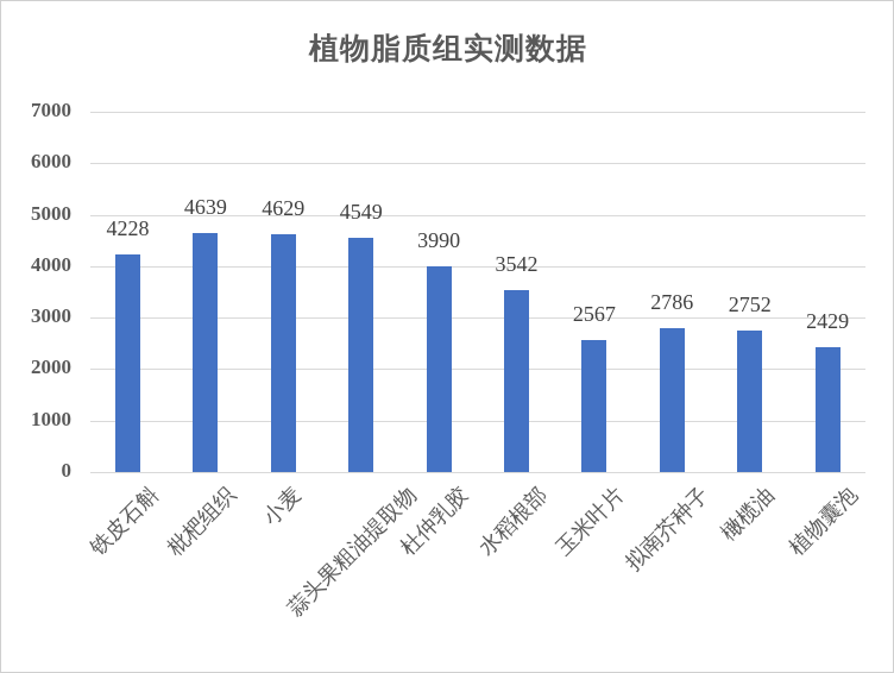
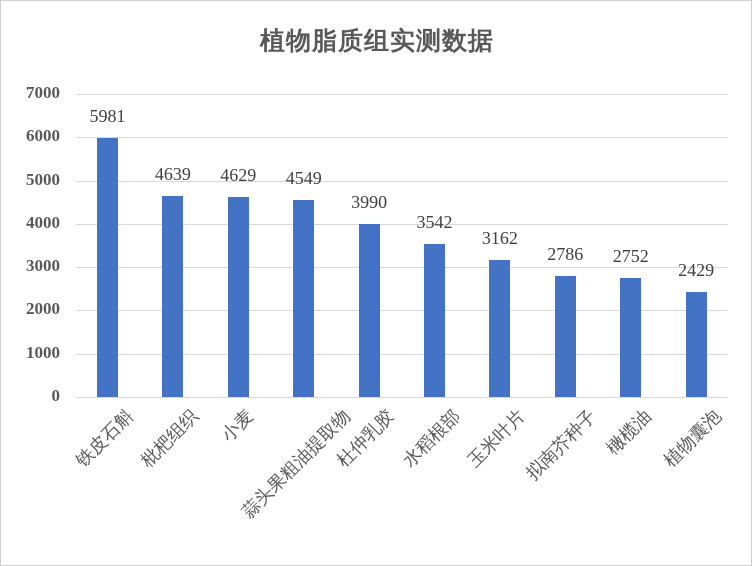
铁皮石斛: 4228 -> 5981
玉米叶片: 2567 -> 3162
